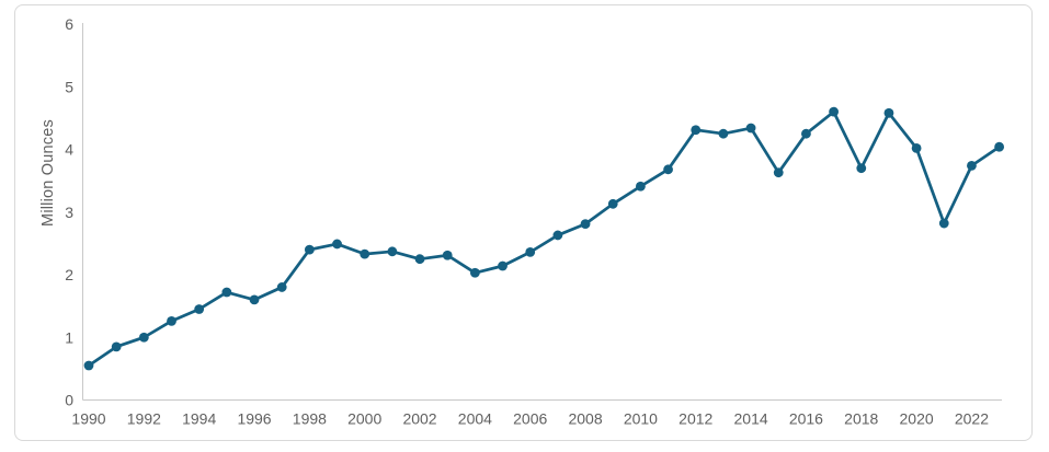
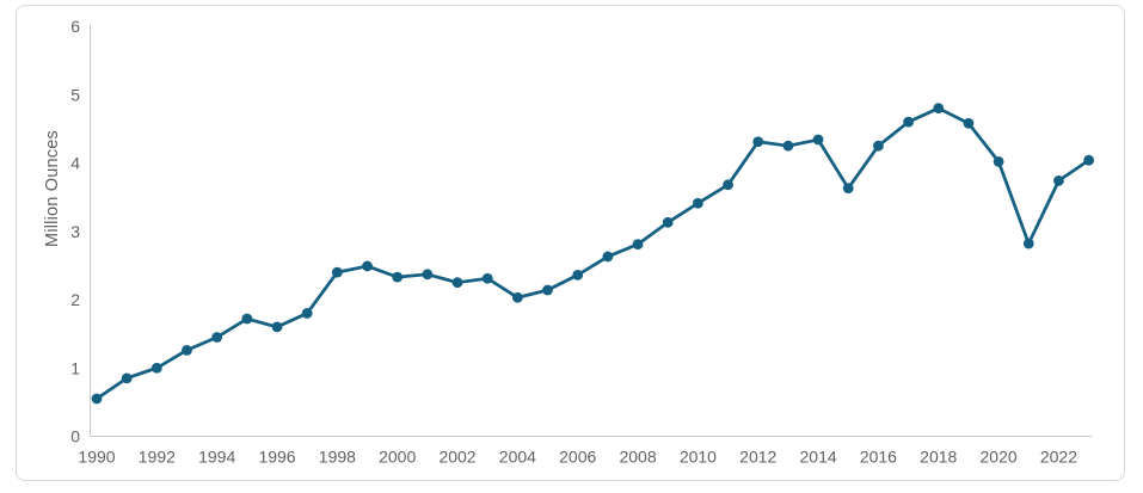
2018: 3.7 -> 4.8
